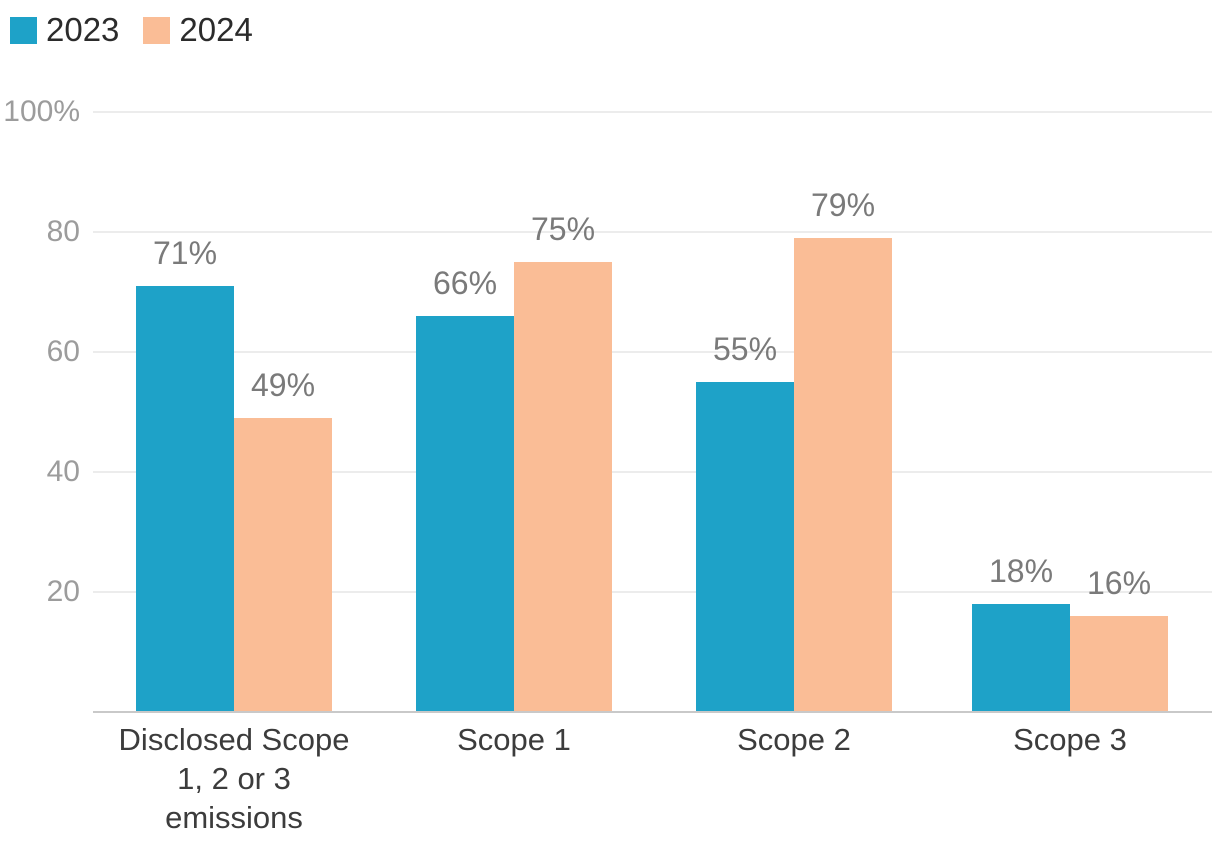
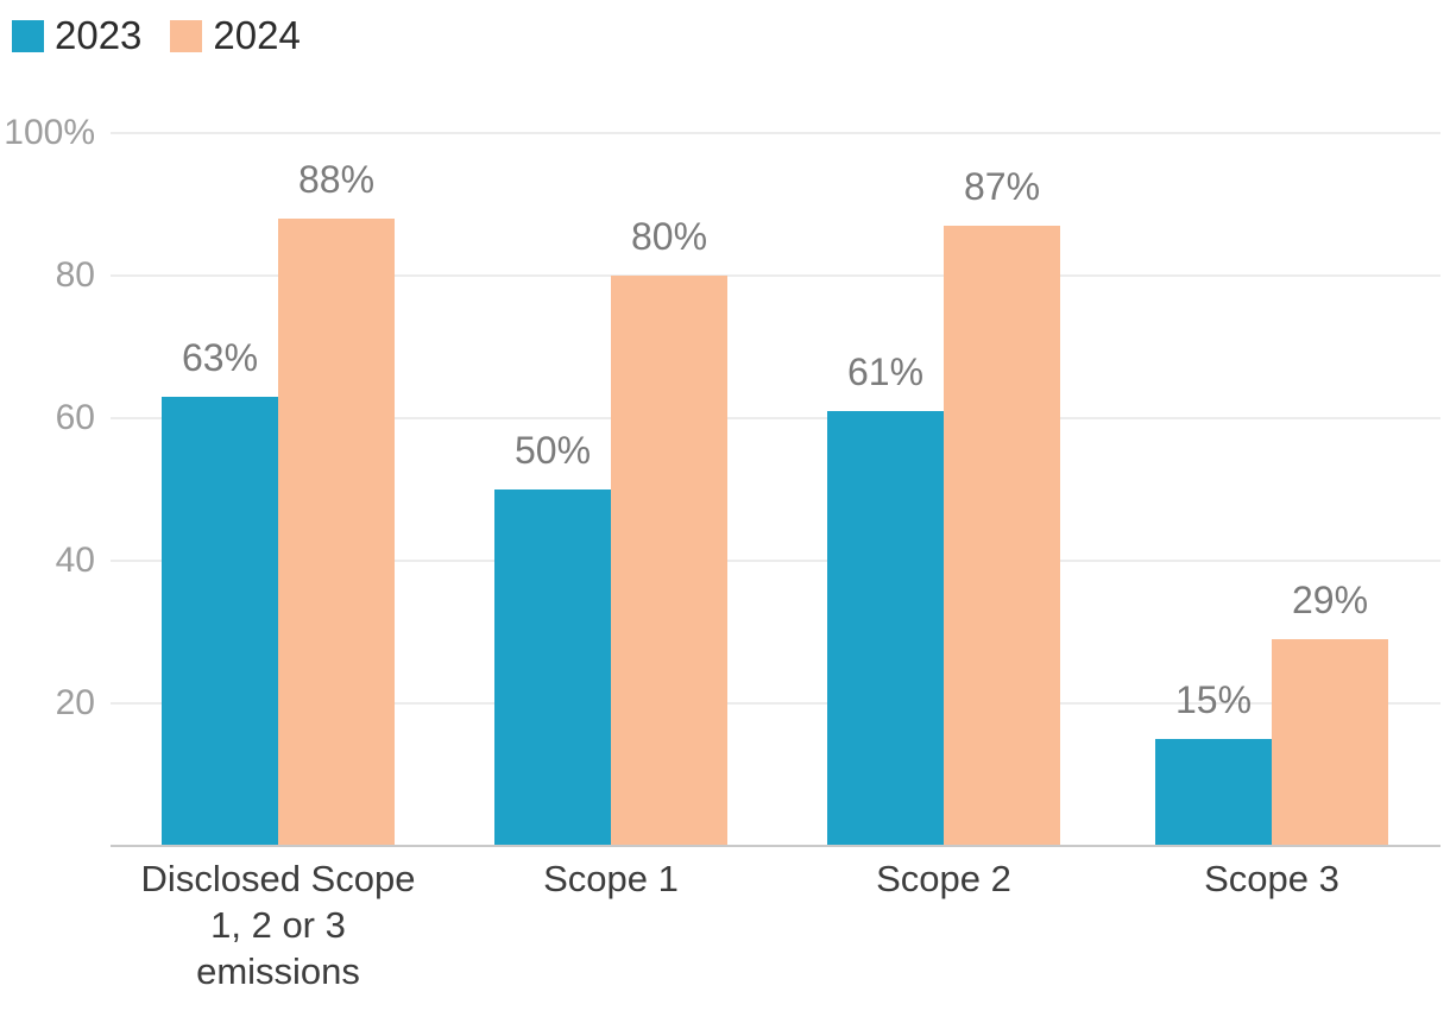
2023/Disclosed Scope 1, 2 or 3 emissions: 71% -> 63%
2024/Disclosed Scope 1, 2 or 3 emissions: 49% -> 88%
2023/Scope 1: 66% -> 50%
2024/Scope 1: 75% -> 80%
2023/Scope 2: 55% -> 61%
2024/Scope 2: 79% -> 87%
2023/Scope 3: 18% -> 15%
2024/Scope 3: 16% -> 29%
